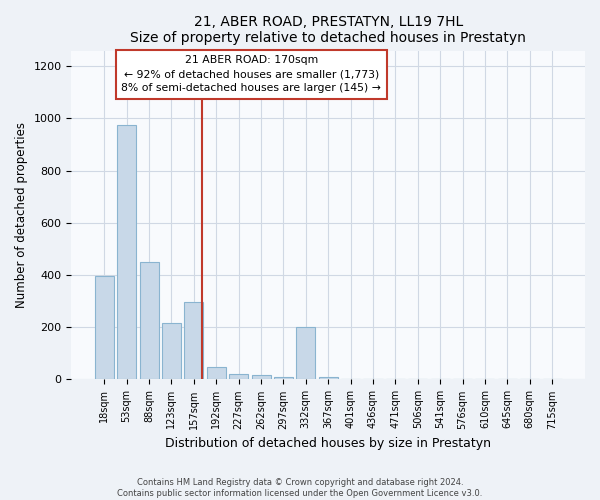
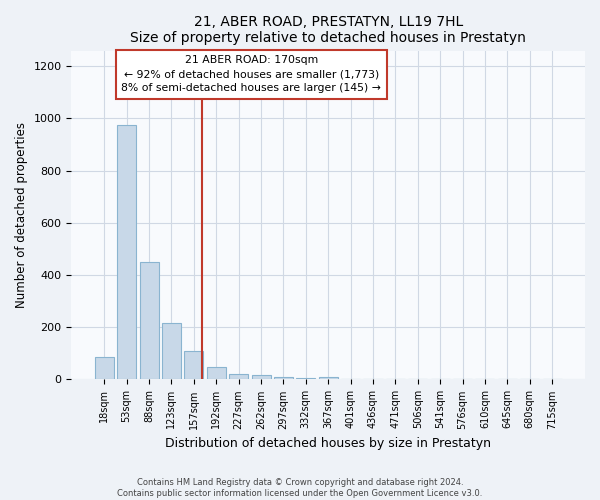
18sqm: 395 -> 85
157sqm: 295 -> 110
332sqm: 200 -> 5
